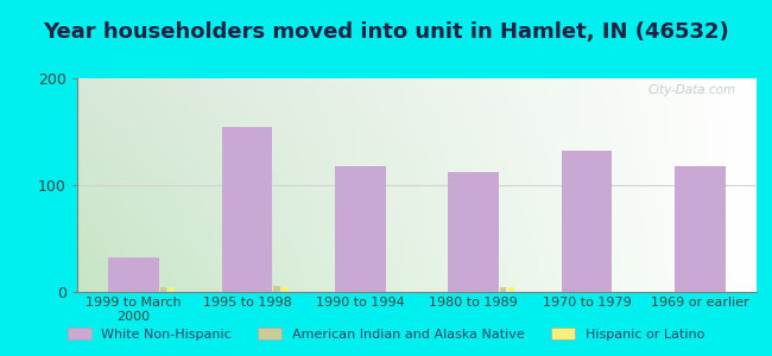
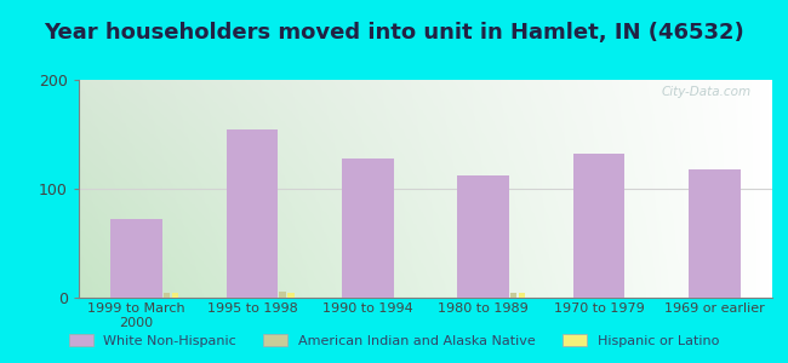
White Non-Hispanic/1999 to March 2000: 32 -> 72
White Non-Hispanic/1990 to 1994: 118 -> 128
